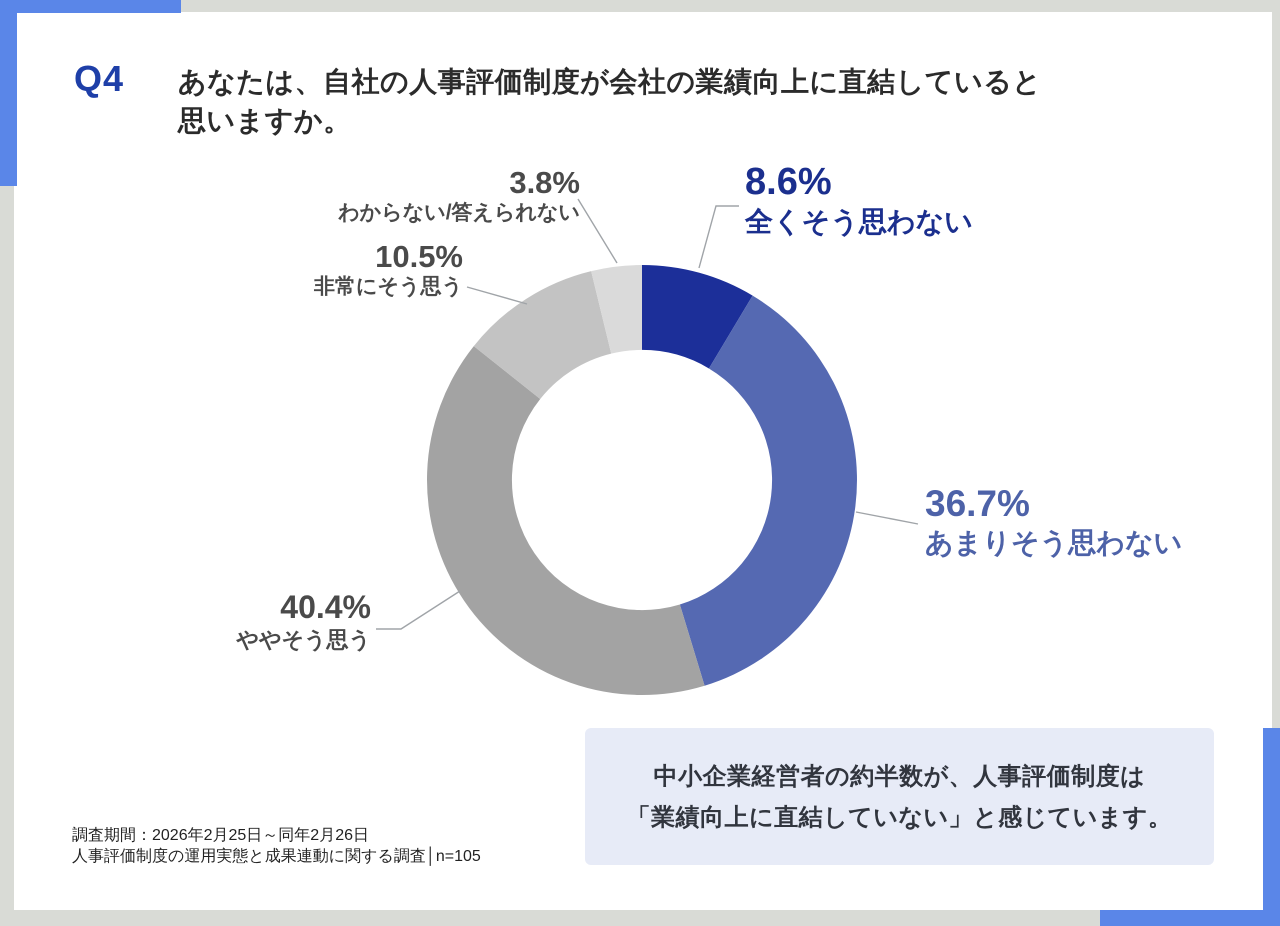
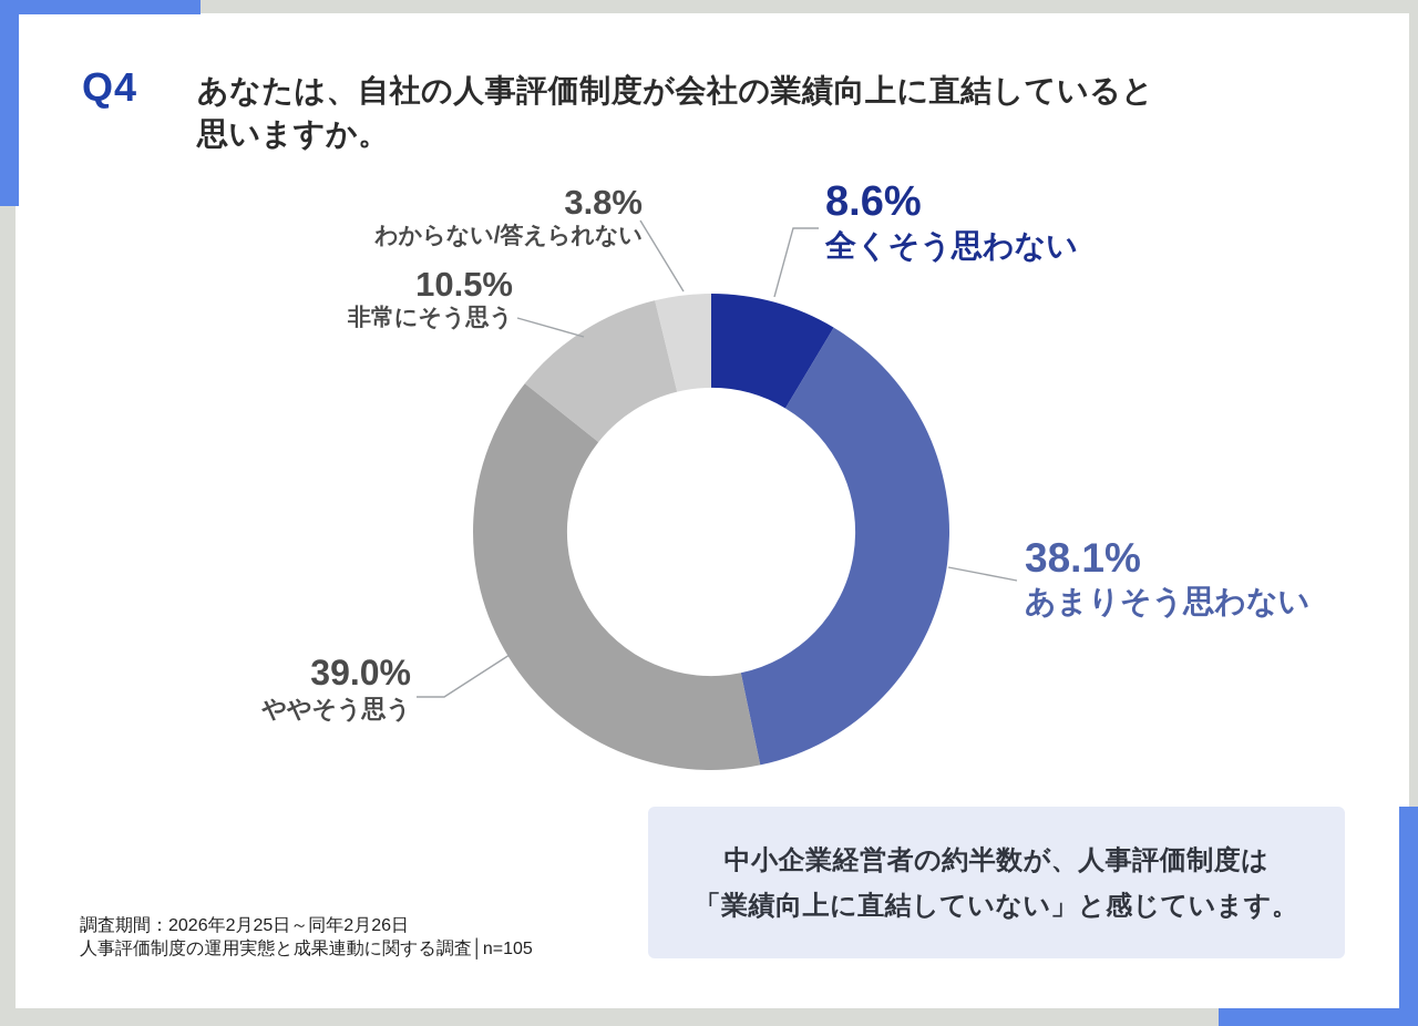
あまりそう思わない: 36.7% -> 38.1%
ややそう思う: 40.4% -> 39.0%
